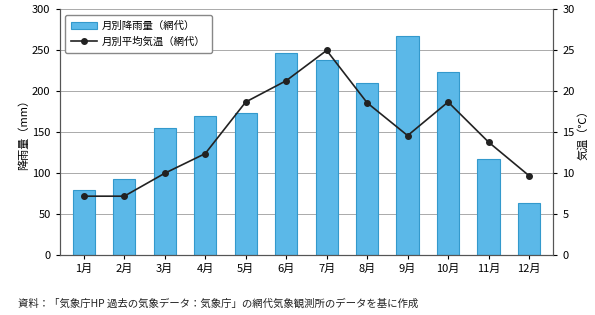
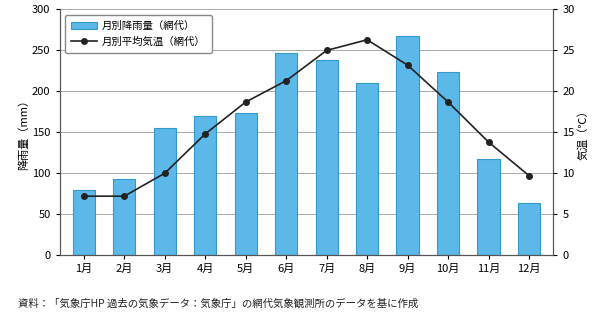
月別平均気温（網代）/4月: 12.4 -> 14.8
月別平均気温（網代）/8月: 18.6 -> 26.3
月別平均気温（網代）/9月: 14.6 -> 23.2
